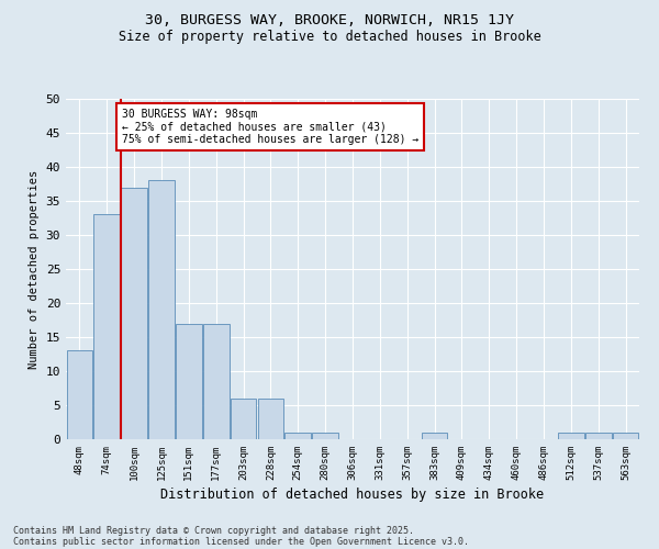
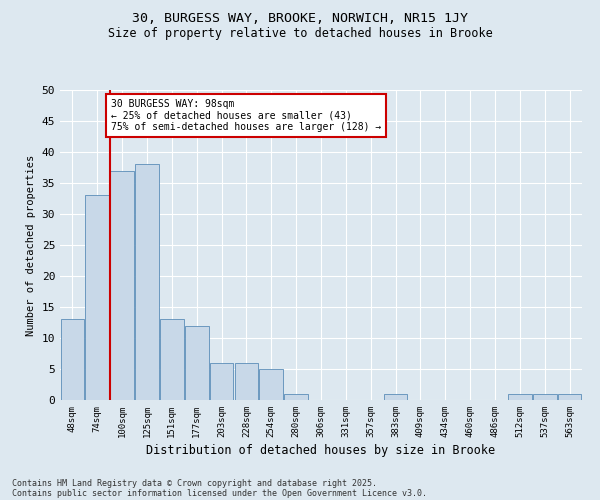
151sqm: 17 -> 13
177sqm: 17 -> 12
254sqm: 1 -> 5
